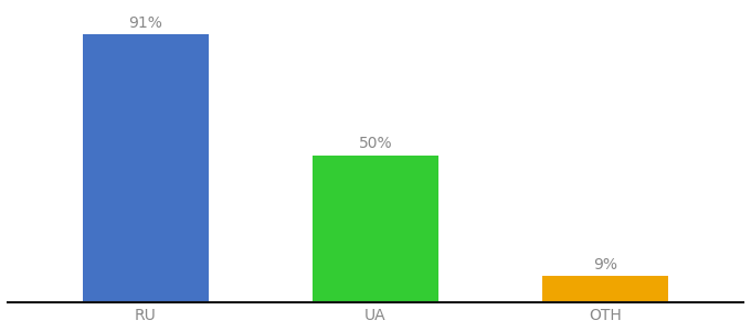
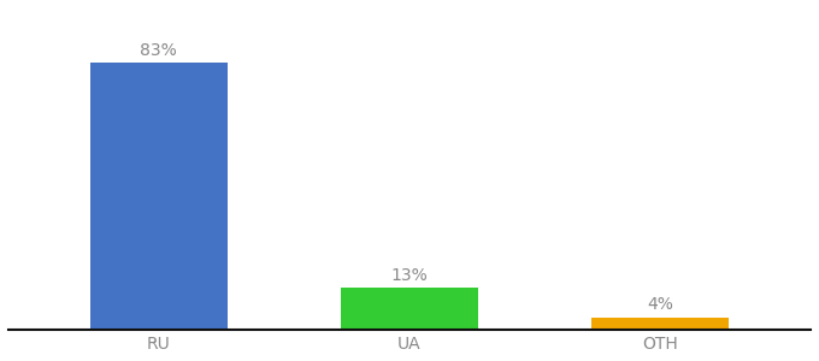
RU: 91% -> 83%
UA: 50% -> 13%
OTH: 9% -> 4%
